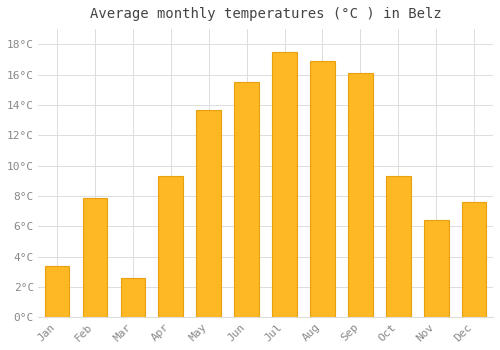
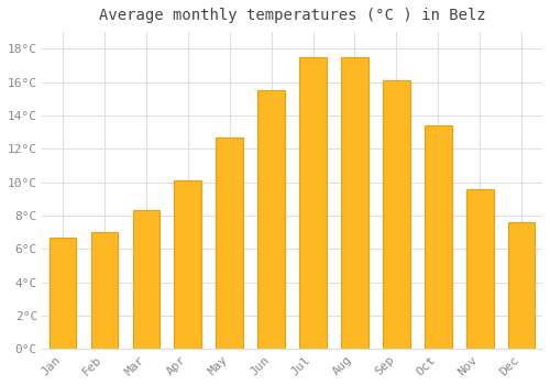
Jan: 3.4°C -> 6.7°C
Feb: 7.9°C -> 7.0°C
Mar: 2.6°C -> 8.3°C
Apr: 9.3°C -> 10.1°C
May: 13.7°C -> 12.7°C
Aug: 16.9°C -> 17.5°C
Oct: 9.3°C -> 13.4°C
Nov: 6.4°C -> 9.6°C
